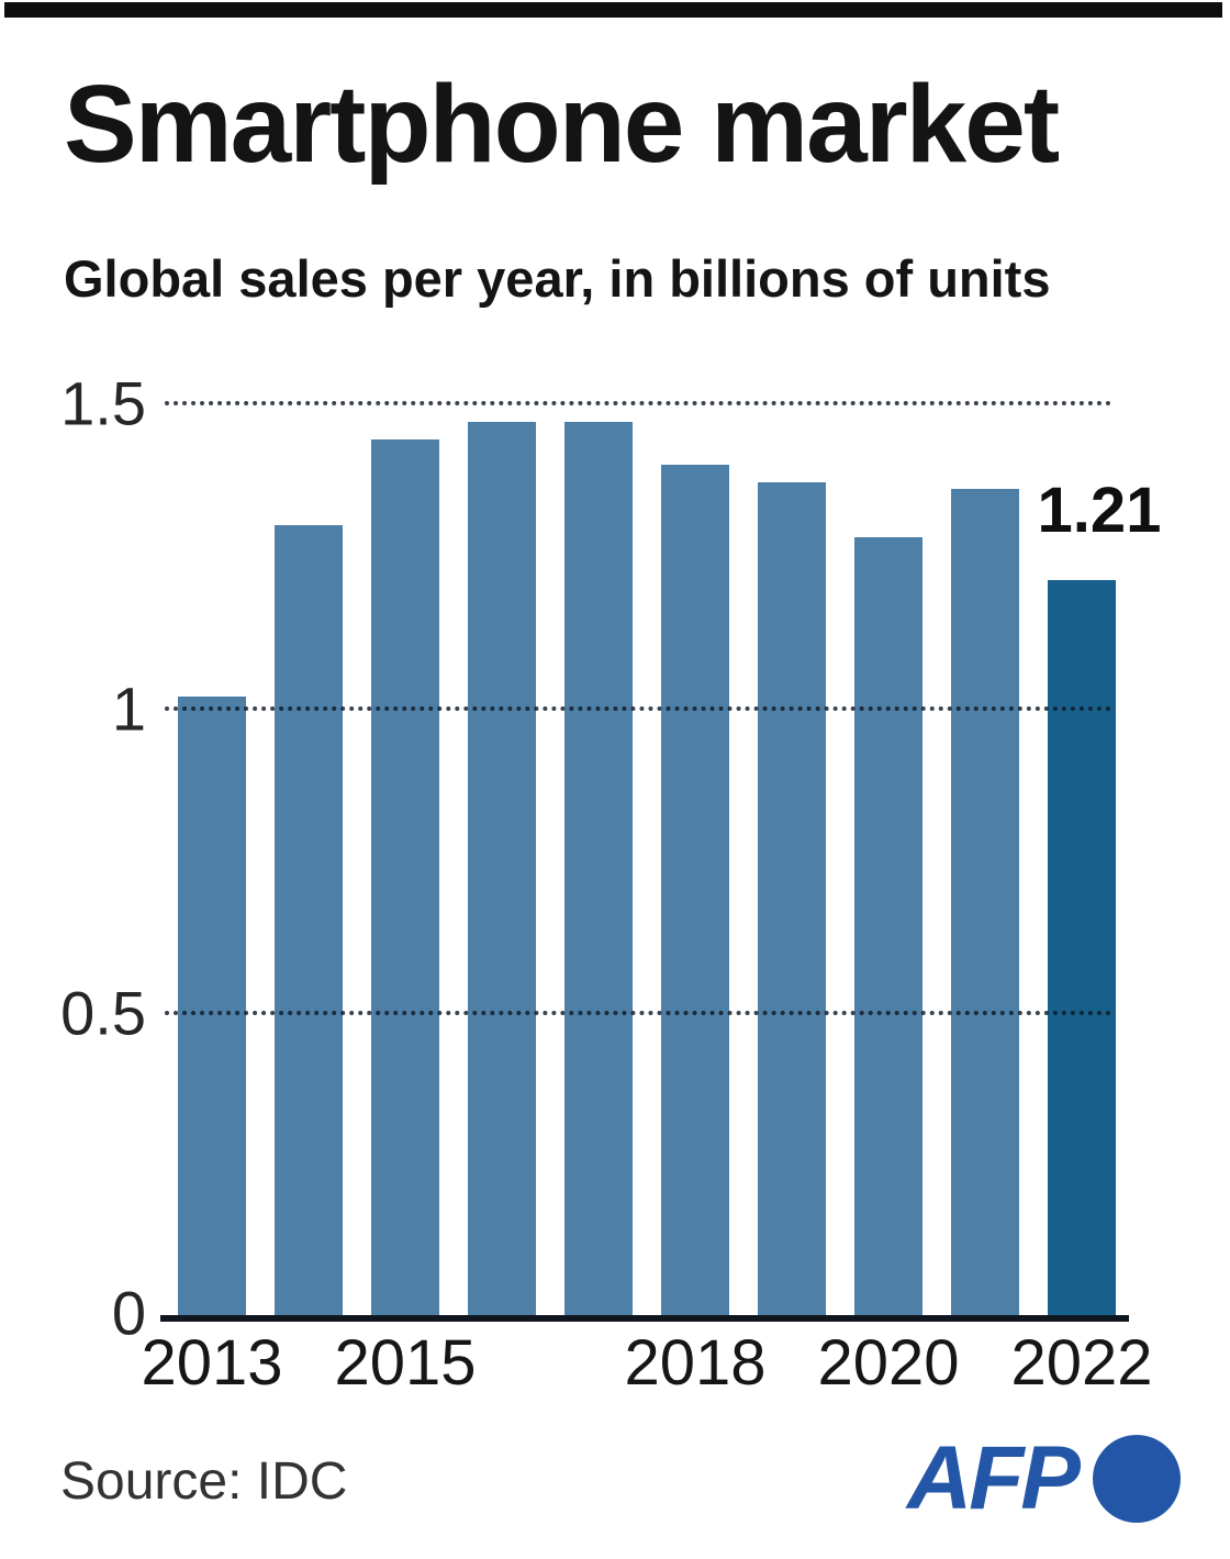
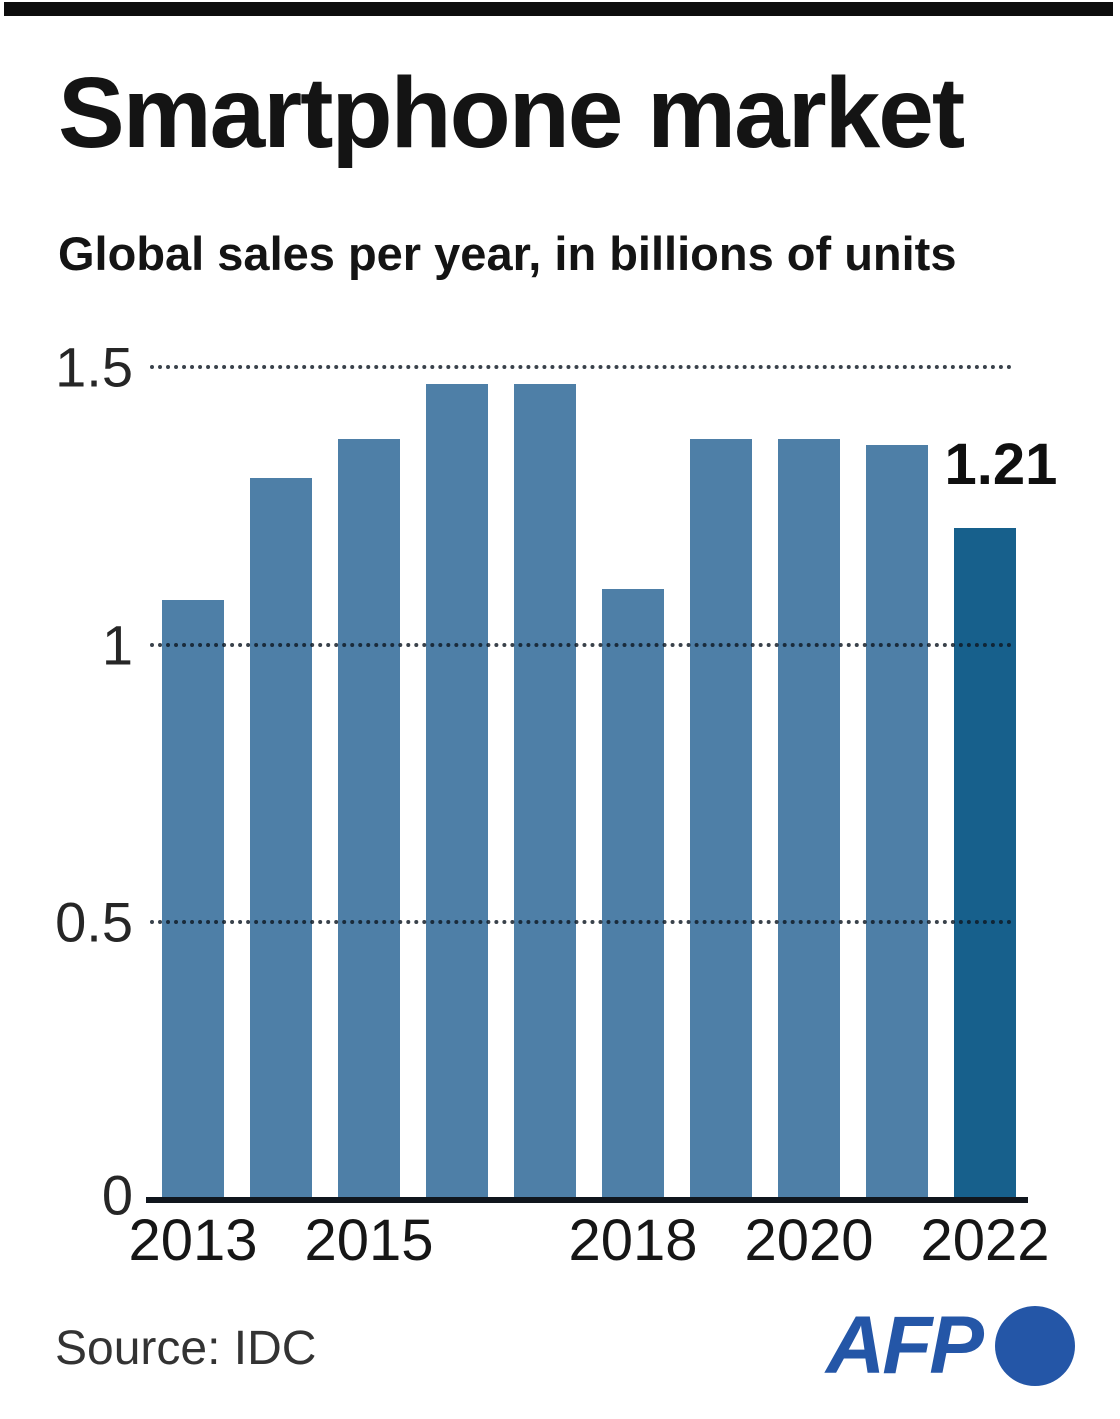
2013: 1.02 -> 1.08
2015: 1.44 -> 1.37
2018: 1.40 -> 1.10
2020: 1.28 -> 1.37
